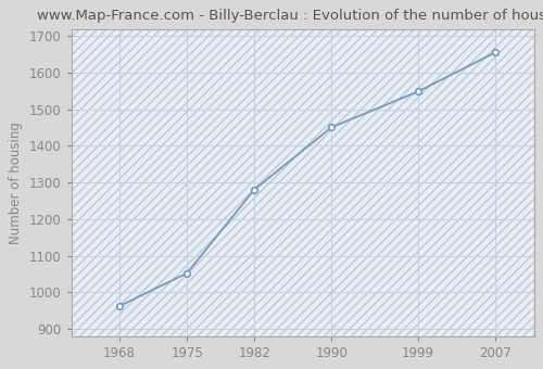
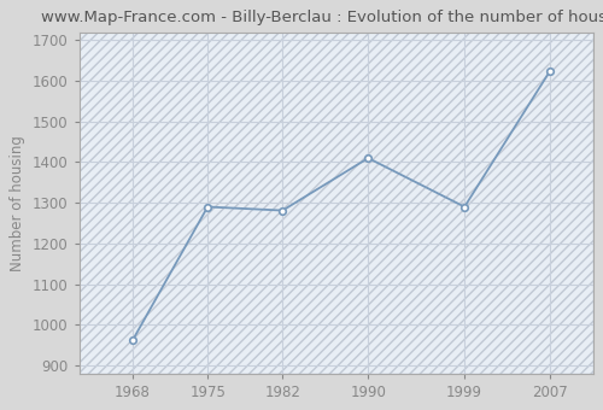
1975: 1052 -> 1290
1990: 1451 -> 1410
1999: 1549 -> 1290
2007: 1656 -> 1625
